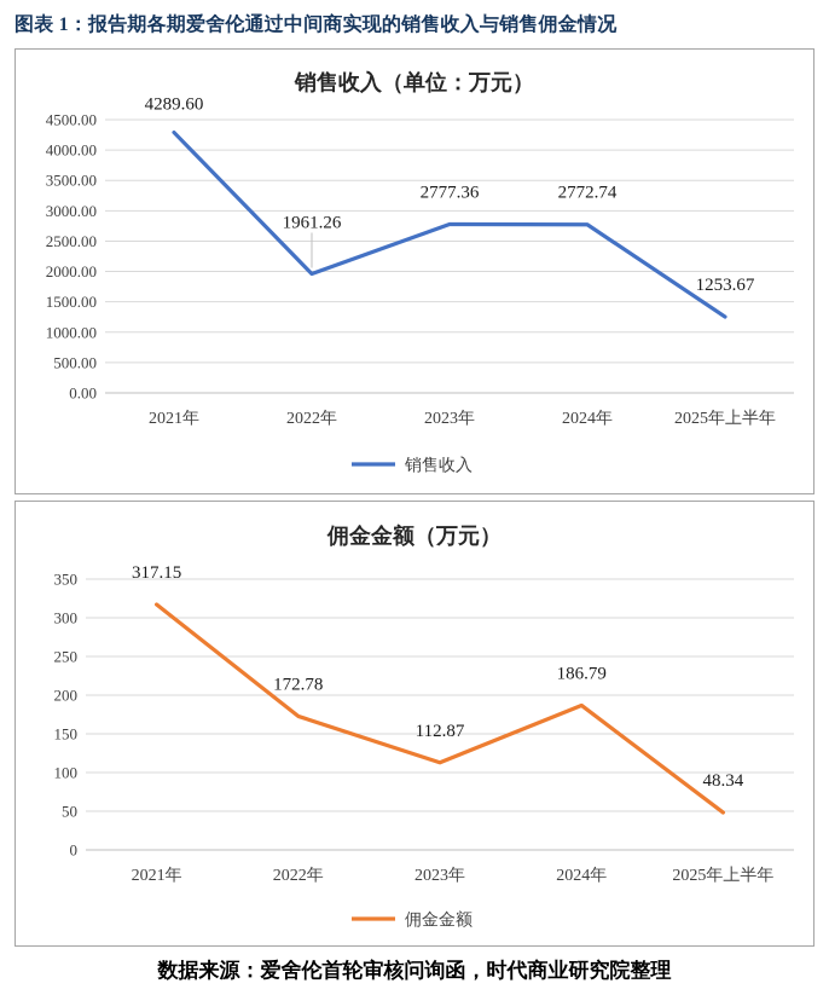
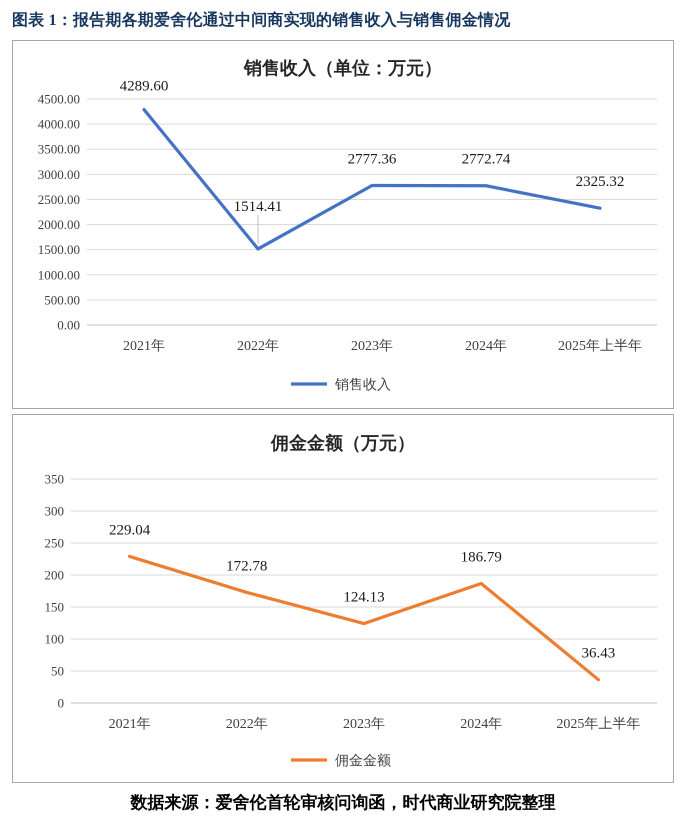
销售收入（单位：万元）/2022年: 1961.26 -> 1514.41
销售收入（单位：万元）/2025年上半年: 1253.67 -> 2325.32
佣金金额（万元）/2021年: 317.15 -> 229.04
佣金金额（万元）/2023年: 112.87 -> 124.13
佣金金额（万元）/2025年上半年: 48.34 -> 36.43
